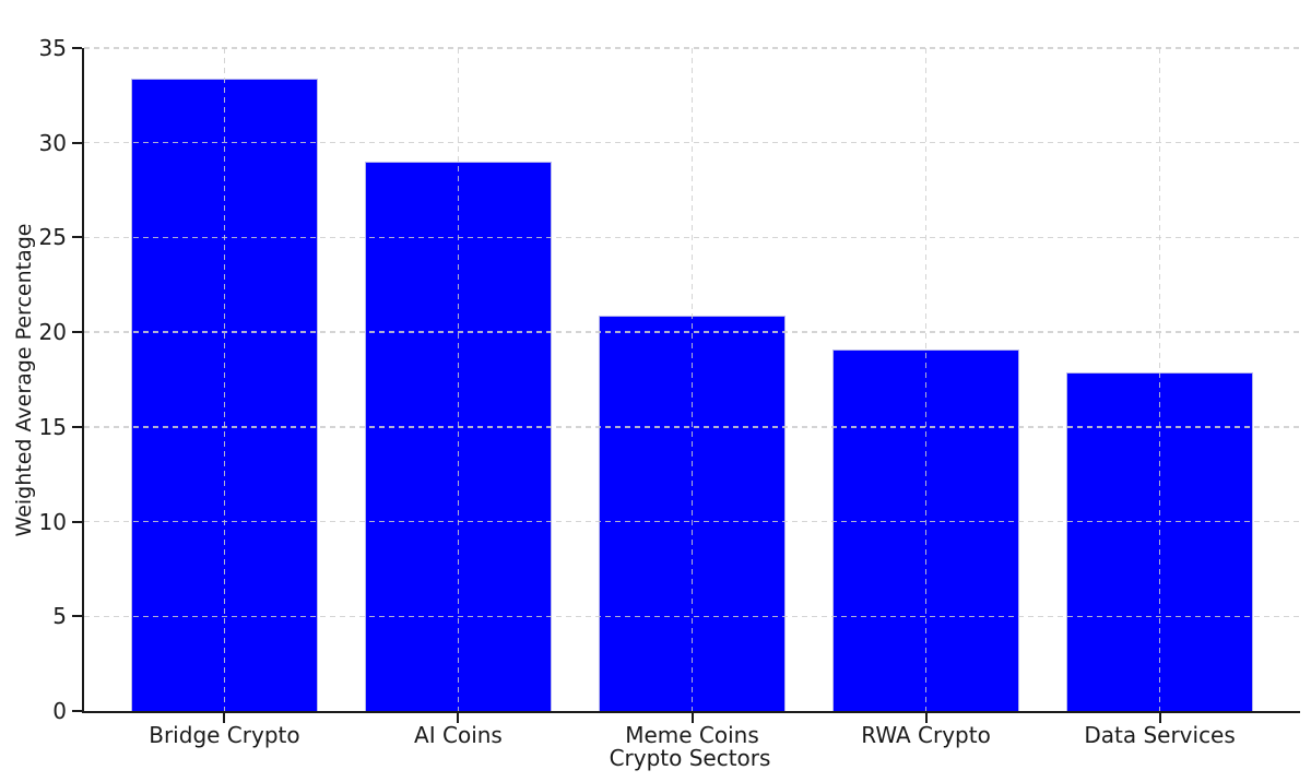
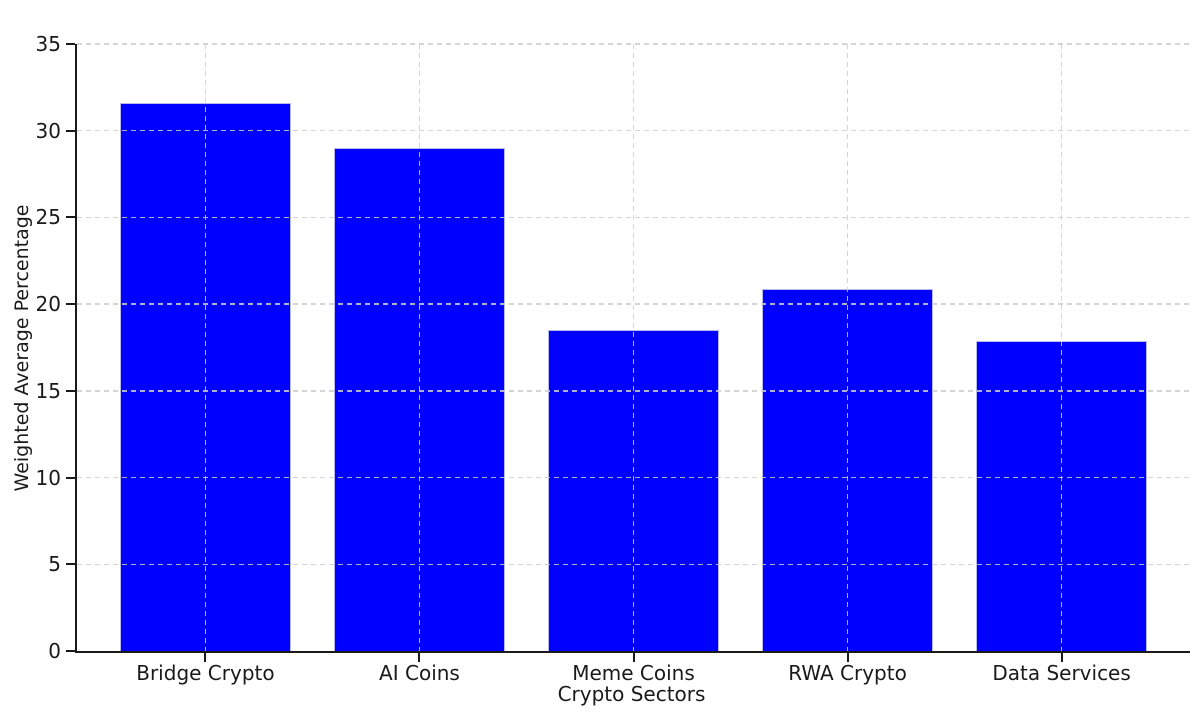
Bridge Crypto: 33.4 -> 31.6
Meme Coins: 20.9 -> 18.5
RWA Crypto: 19.1 -> 20.9
